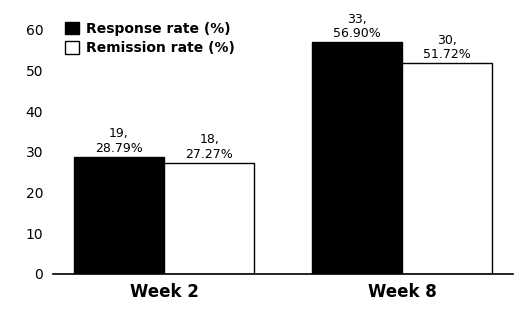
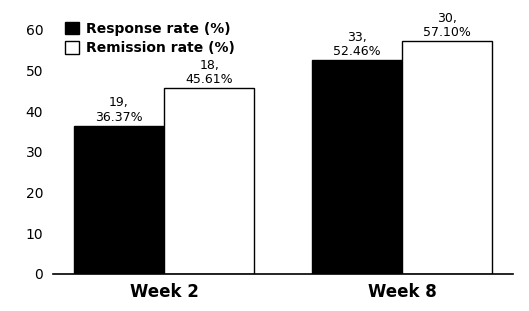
Response rate (%)/Week 2: 28.79% -> 36.37%
Remission rate (%)/Week 2: 27.27% -> 45.61%
Response rate (%)/Week 8: 56.90% -> 52.46%
Remission rate (%)/Week 8: 51.72% -> 57.10%
